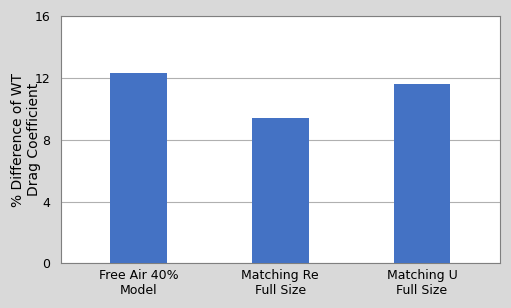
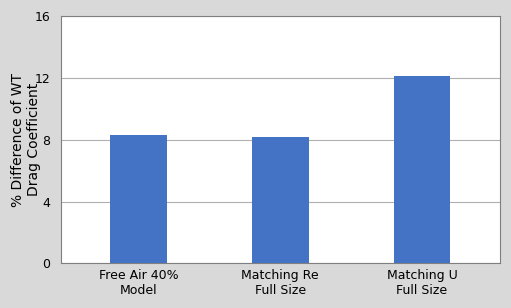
Free Air 40% Model: 12.3 -> 8.3
Matching Re Full Size: 9.4 -> 8.2
Matching U Full Size: 11.6 -> 12.1
